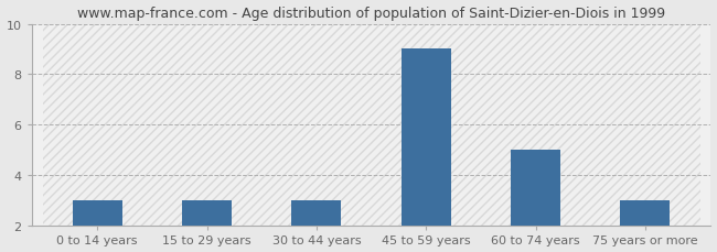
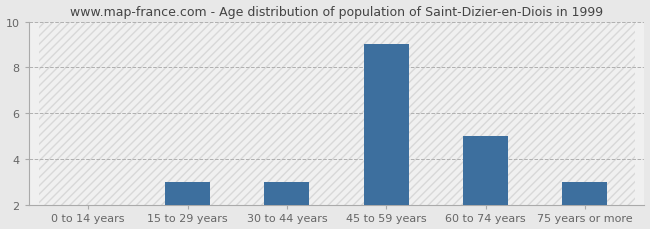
0 to 14 years: 3 -> 2
